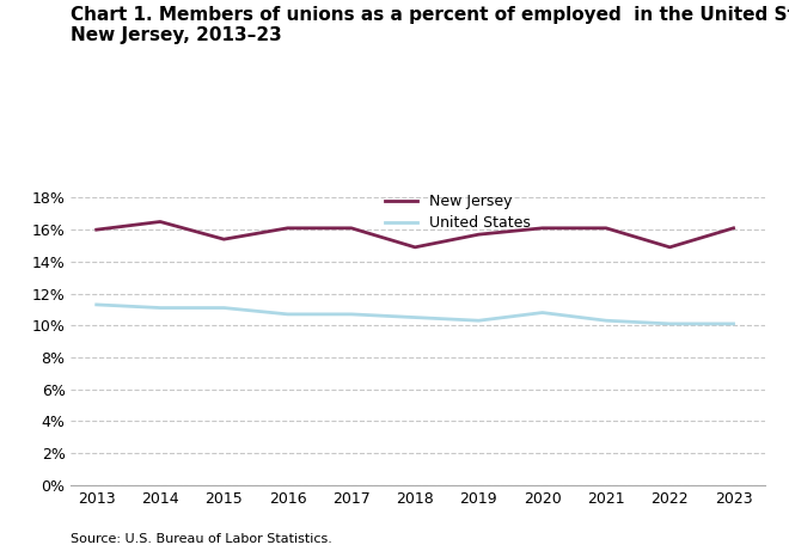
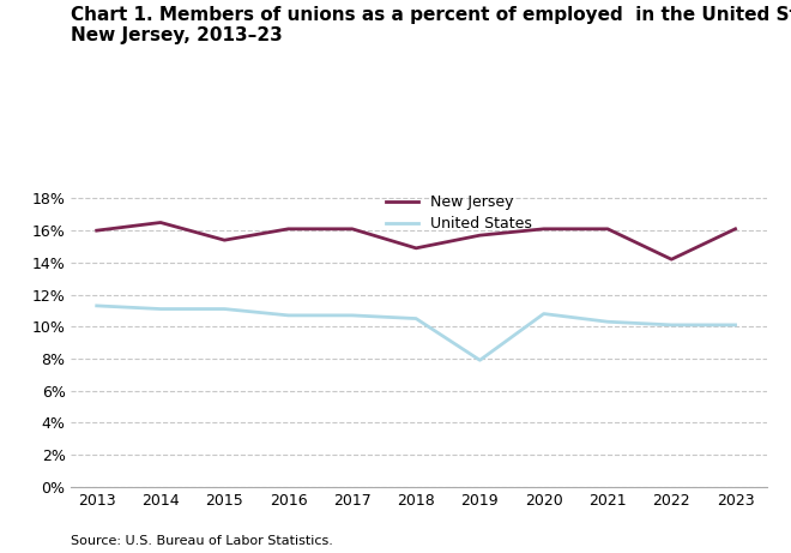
United States/2019: 10.3% -> 7.9%
New Jersey/2022: 14.9% -> 14.2%
